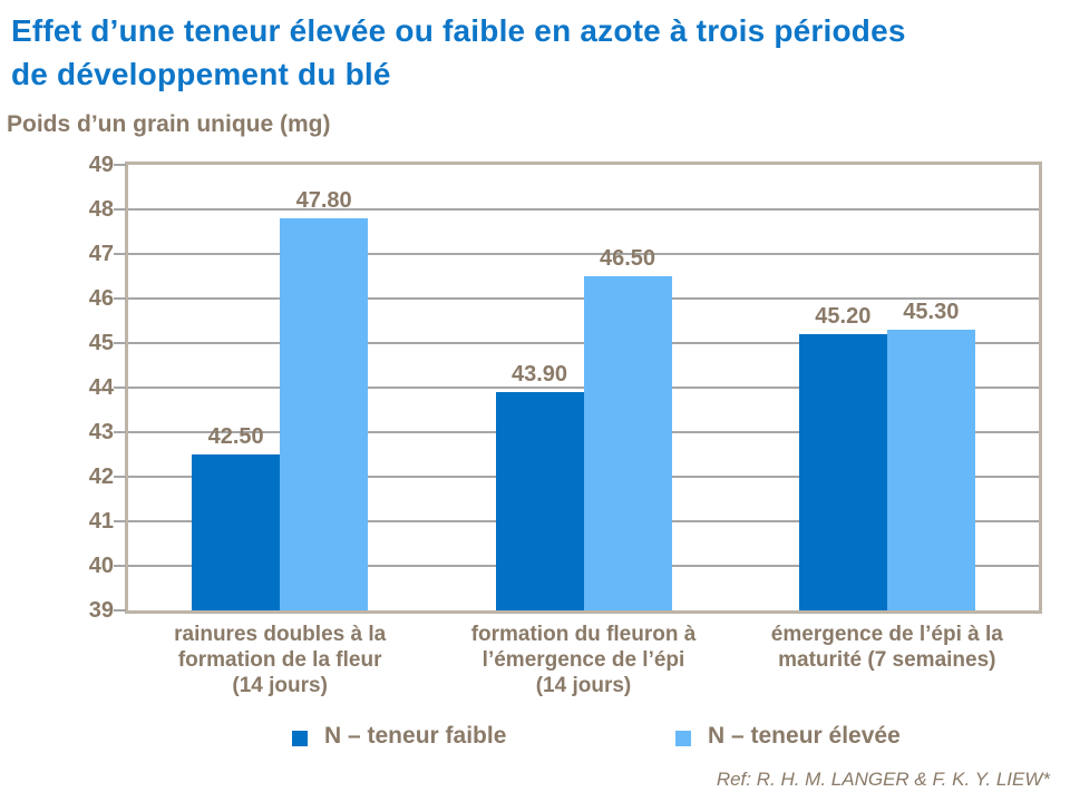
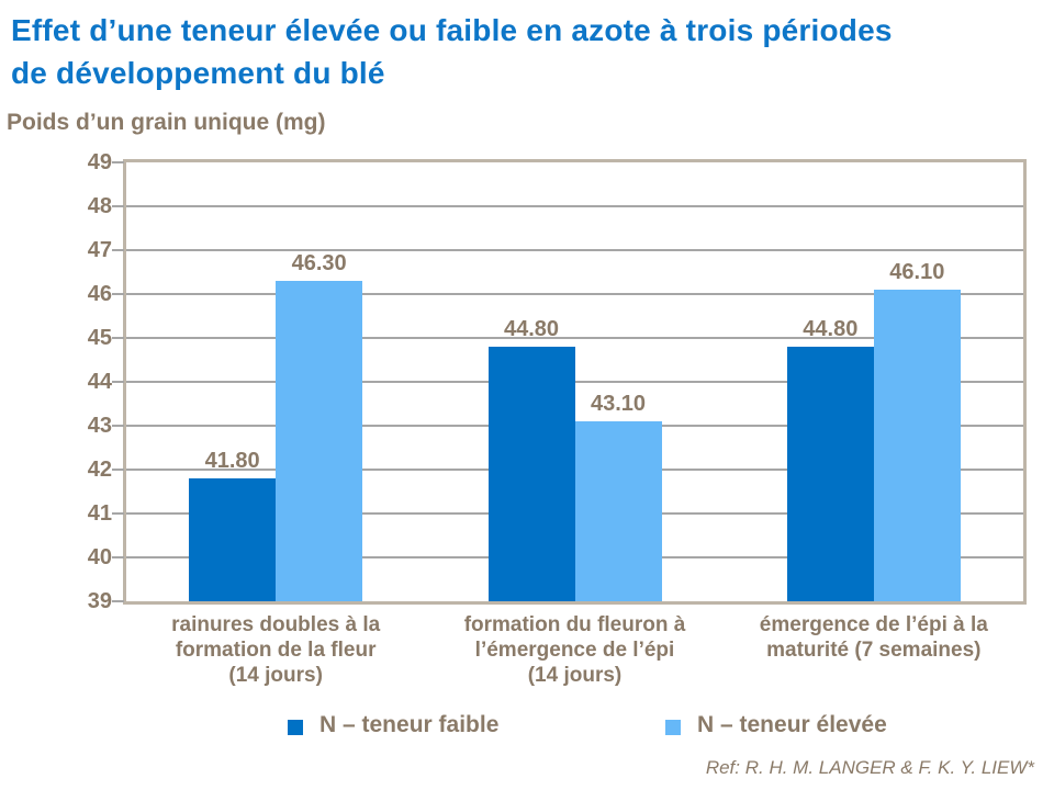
N – teneur faible/rainures doubles à la formation de la fleur (14 jours): 42.50 -> 41.80
N – teneur élevée/rainures doubles à la formation de la fleur (14 jours): 47.80 -> 46.30
N – teneur faible/formation du fleuron à l’émergence de l’épi (14 jours): 43.90 -> 44.80
N – teneur élevée/formation du fleuron à l’émergence de l’épi (14 jours): 46.50 -> 43.10
N – teneur faible/émergence de l’épi à la maturité (7 semaines): 45.20 -> 44.80
N – teneur élevée/émergence de l’épi à la maturité (7 semaines): 45.30 -> 46.10
